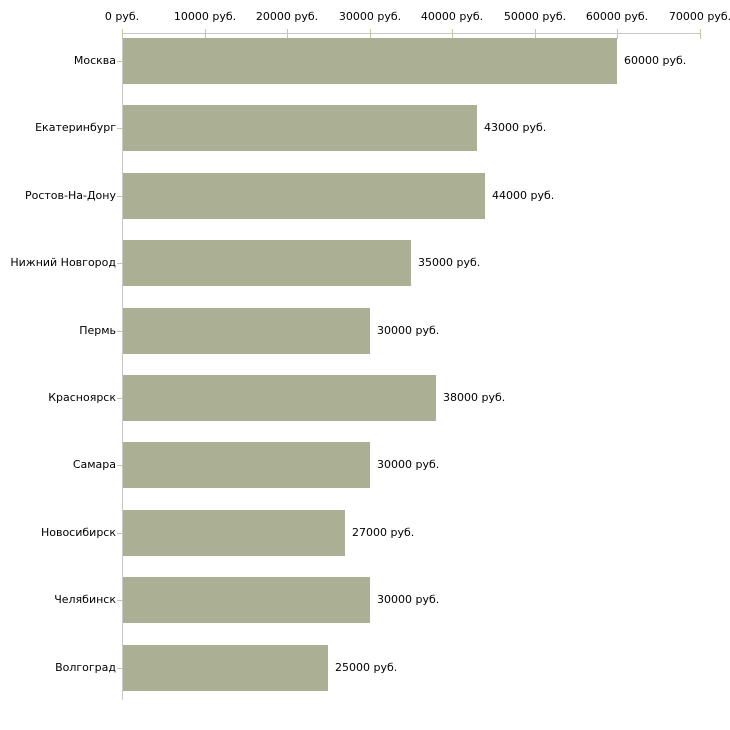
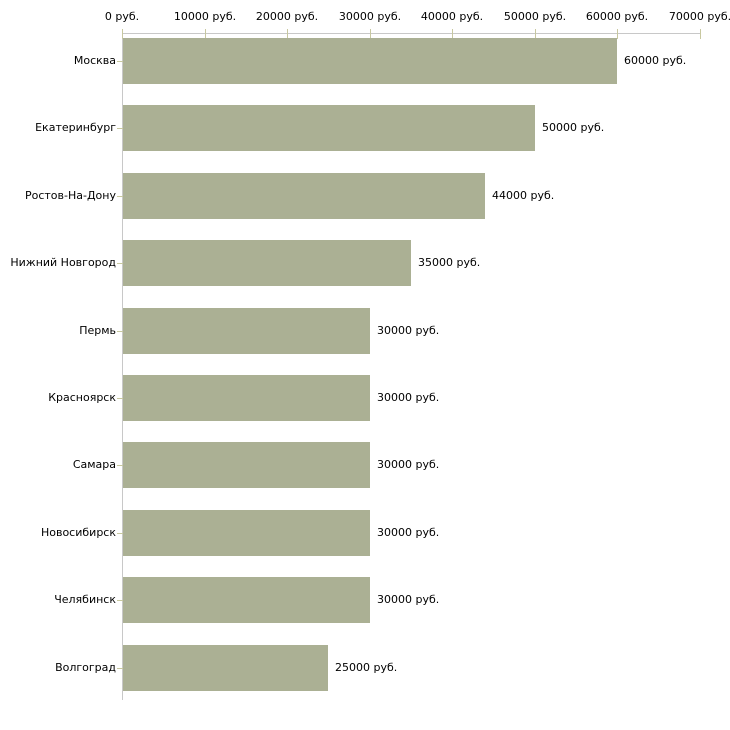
Екатеринбург: 43000 -> 50000
Красноярск: 38000 -> 30000
Новосибирск: 27000 -> 30000
